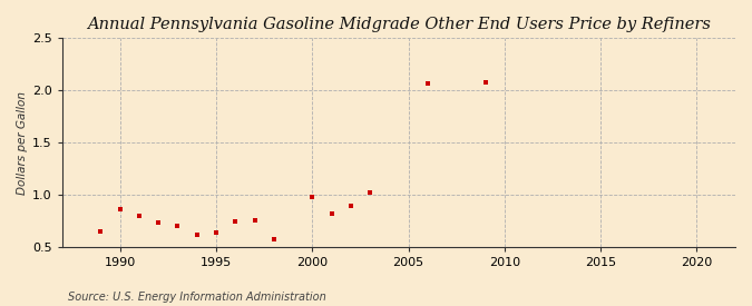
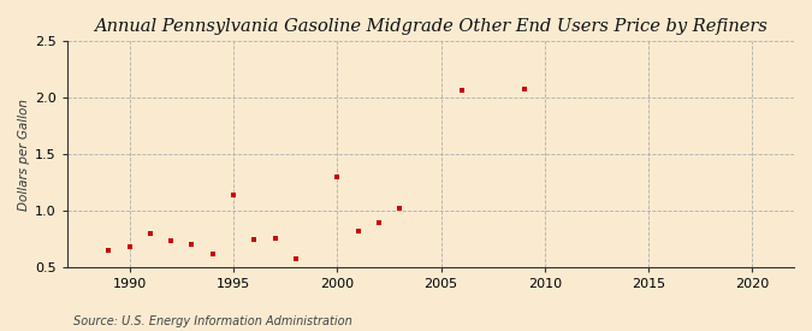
1990: 0.85 -> 0.68
1995: 0.64 -> 1.14
2000: 0.97 -> 1.30
